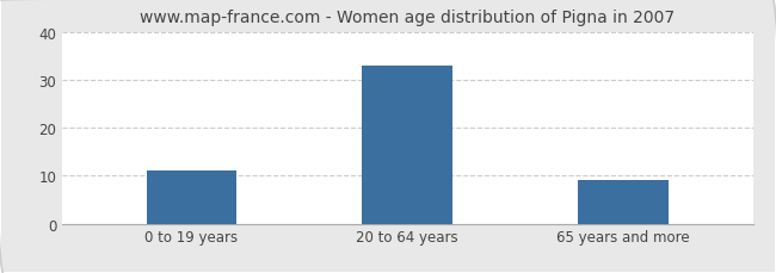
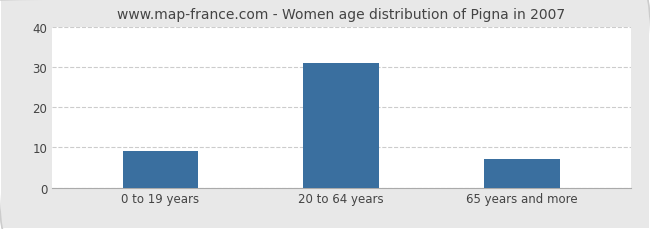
0 to 19 years: 11 -> 9
20 to 64 years: 33 -> 31
65 years and more: 9 -> 7
